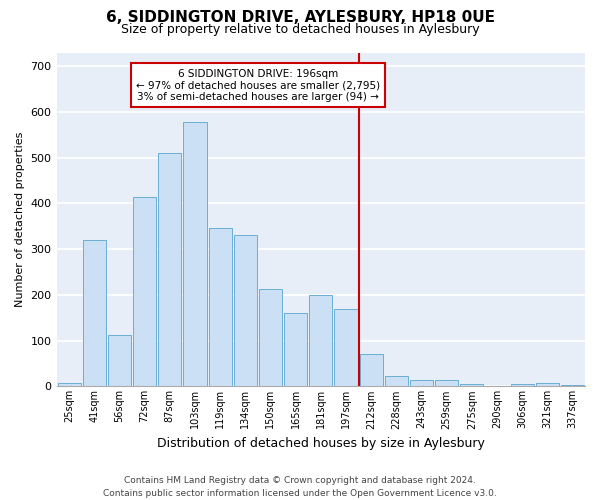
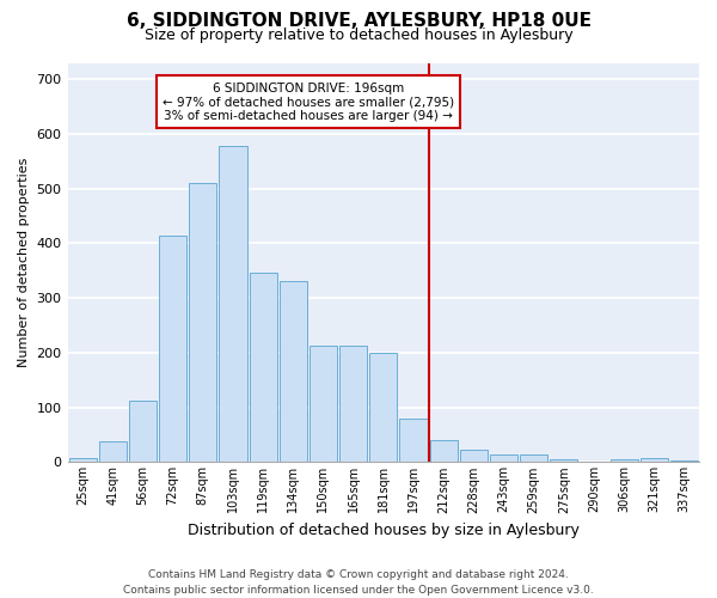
41sqm: 320 -> 37
165sqm: 160 -> 212
197sqm: 170 -> 80
212sqm: 70 -> 40
